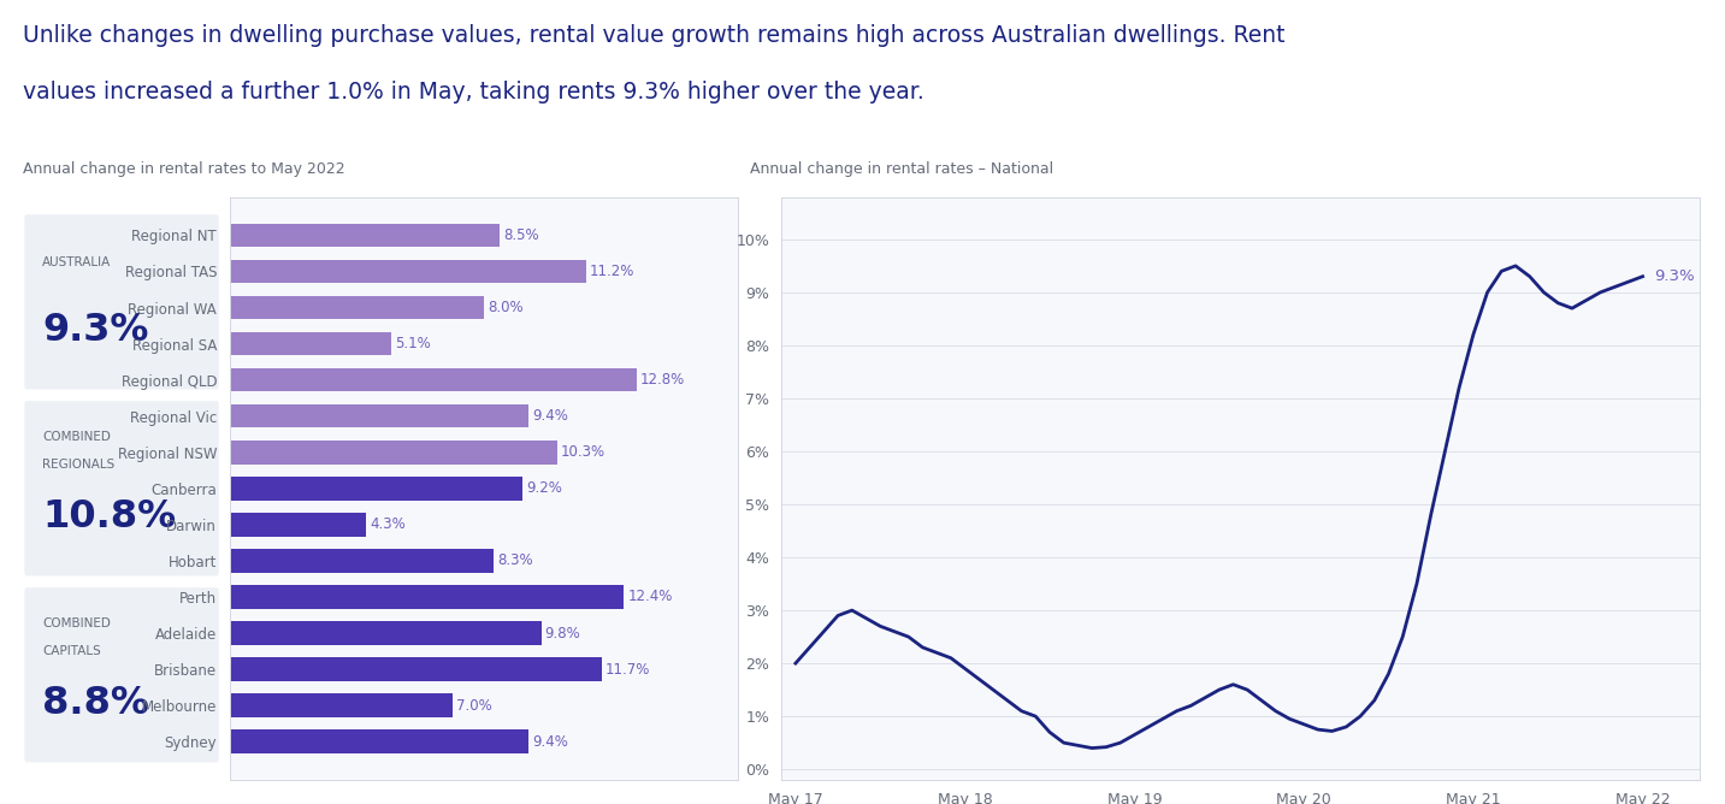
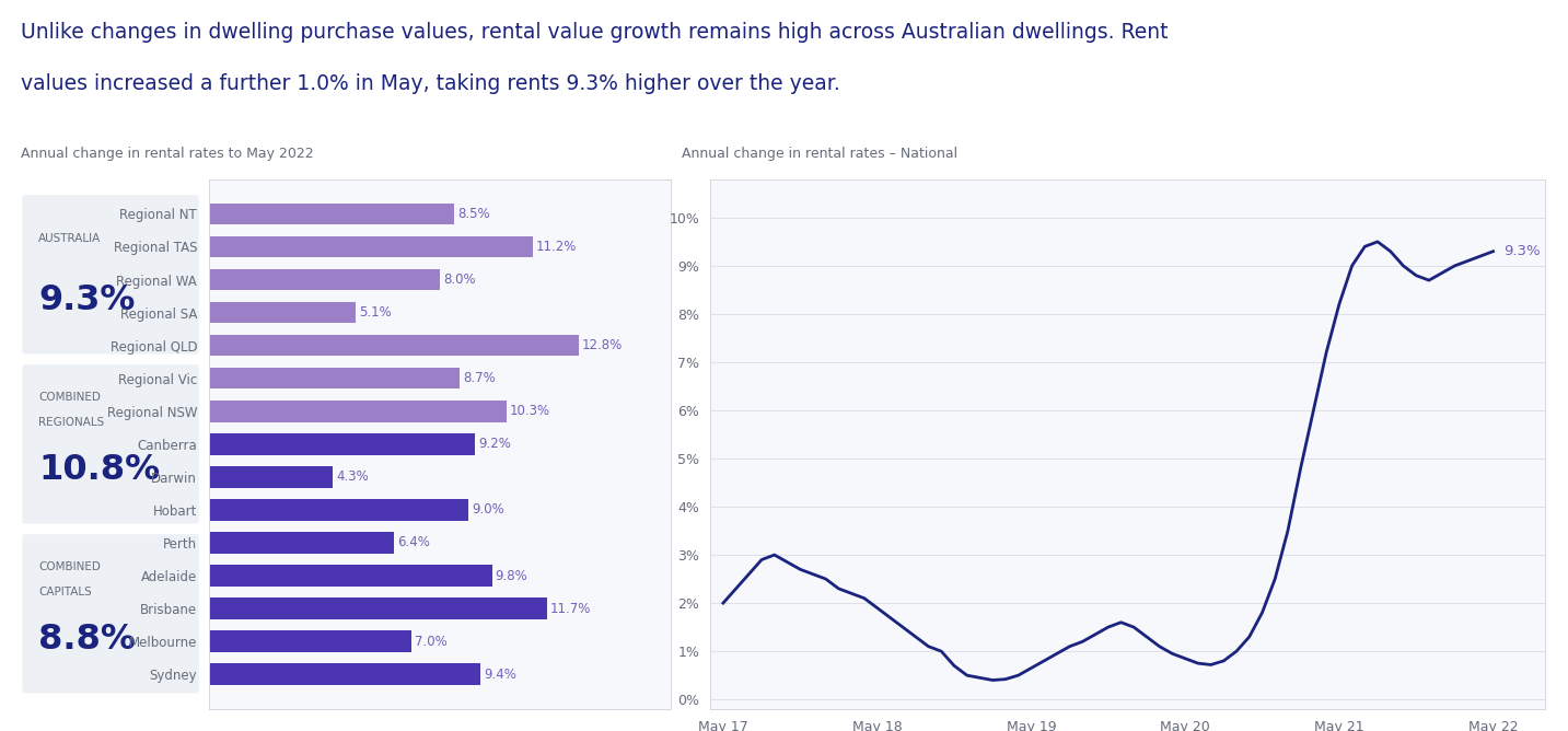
Regional Vic: 9.4% -> 8.7%
Hobart: 8.3% -> 9.0%
Perth: 12.4% -> 6.4%
